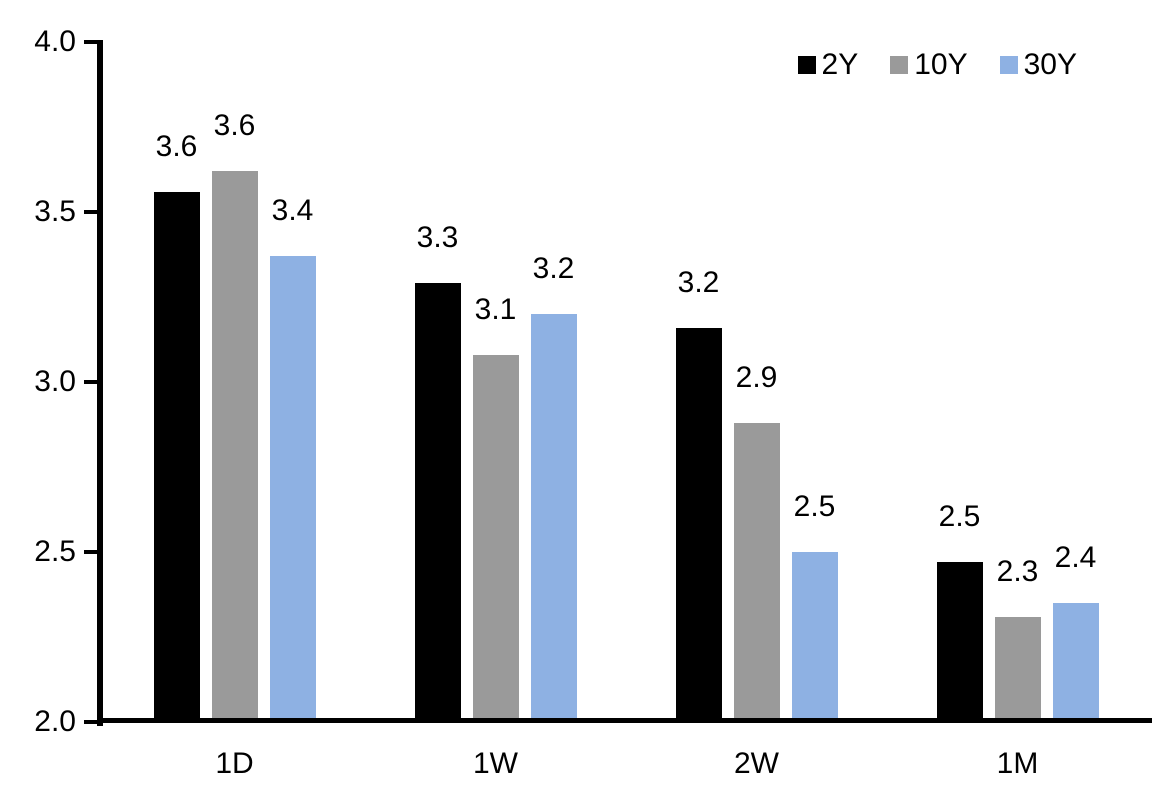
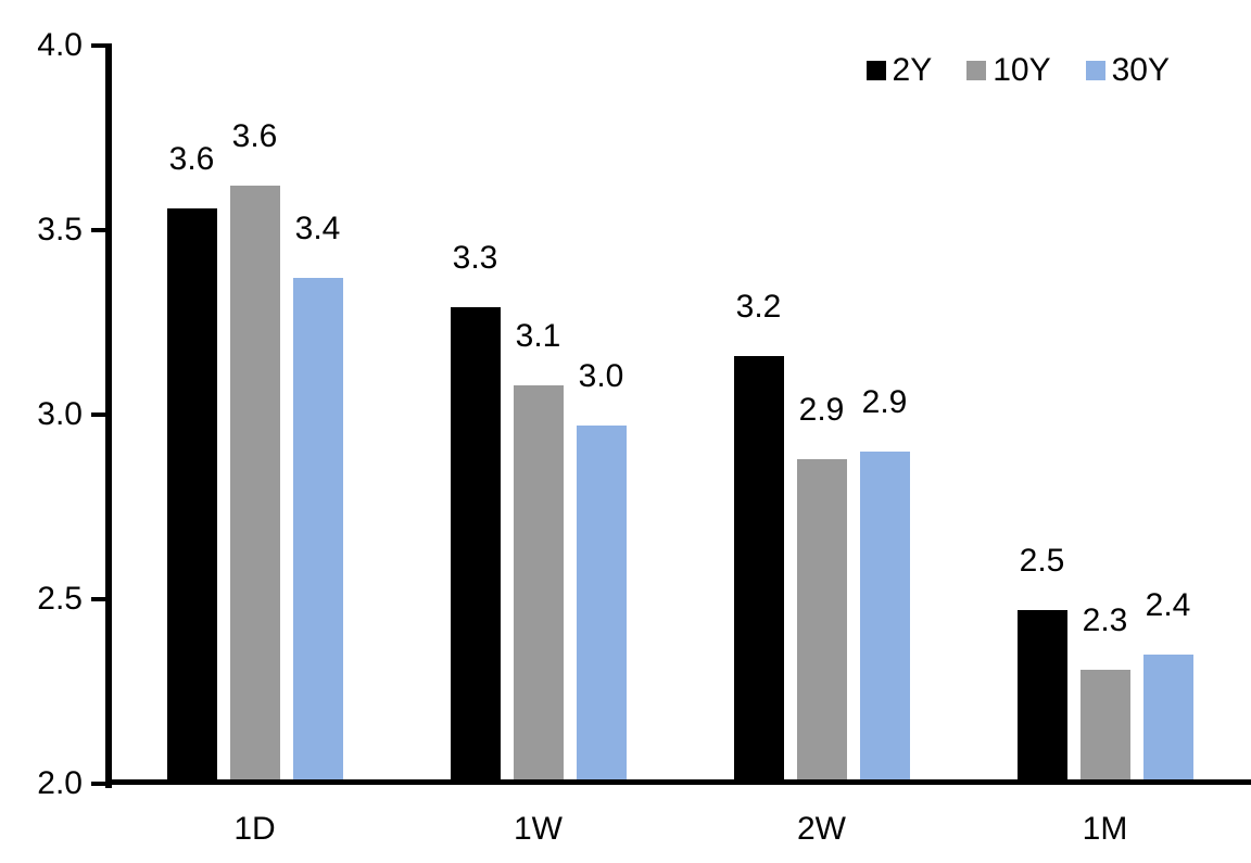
30Y/1W: 3.2 -> 3.0
30Y/2W: 2.5 -> 2.9
